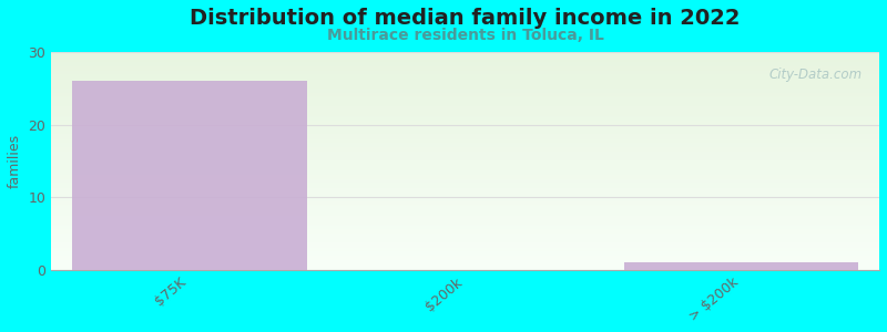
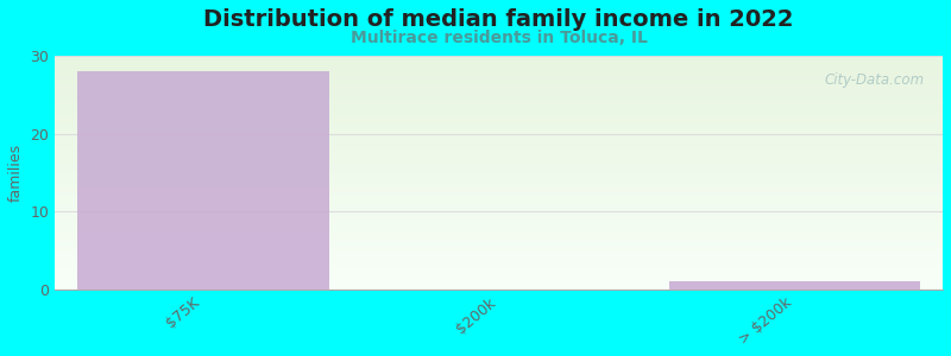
$75K: 26 -> 28
